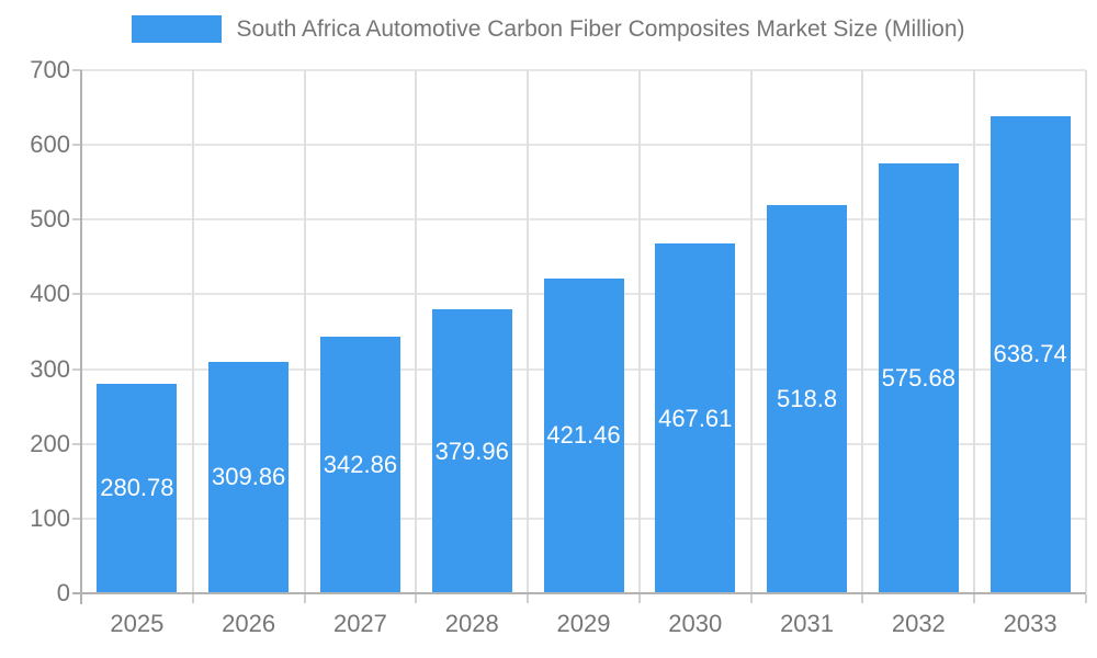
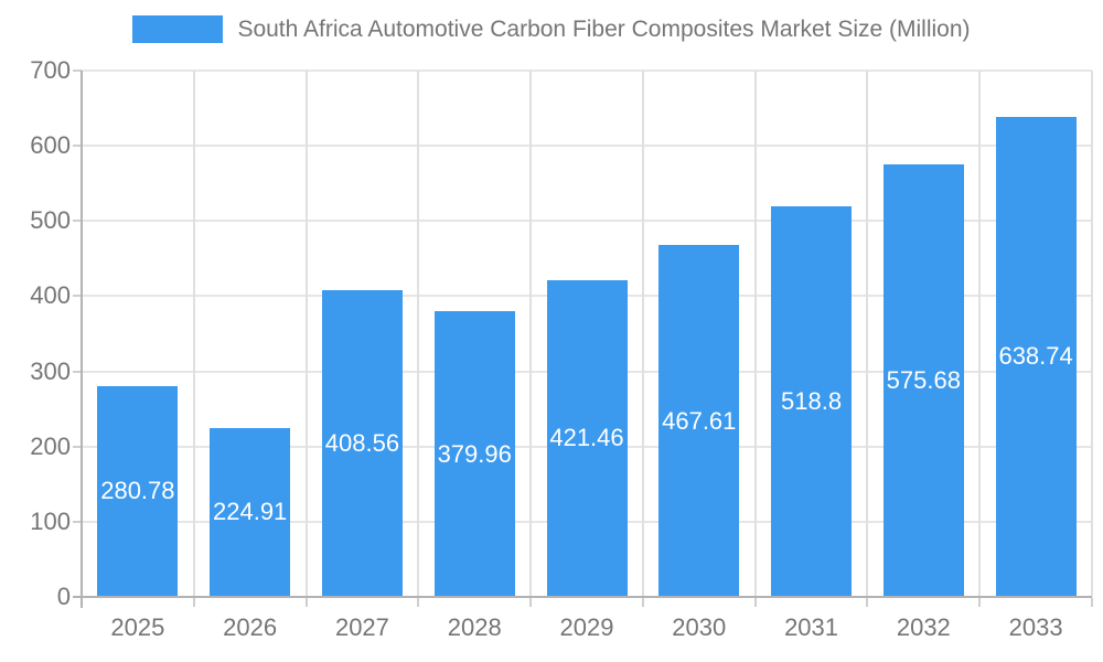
2026: 309.86 -> 224.91
2027: 342.86 -> 408.56
